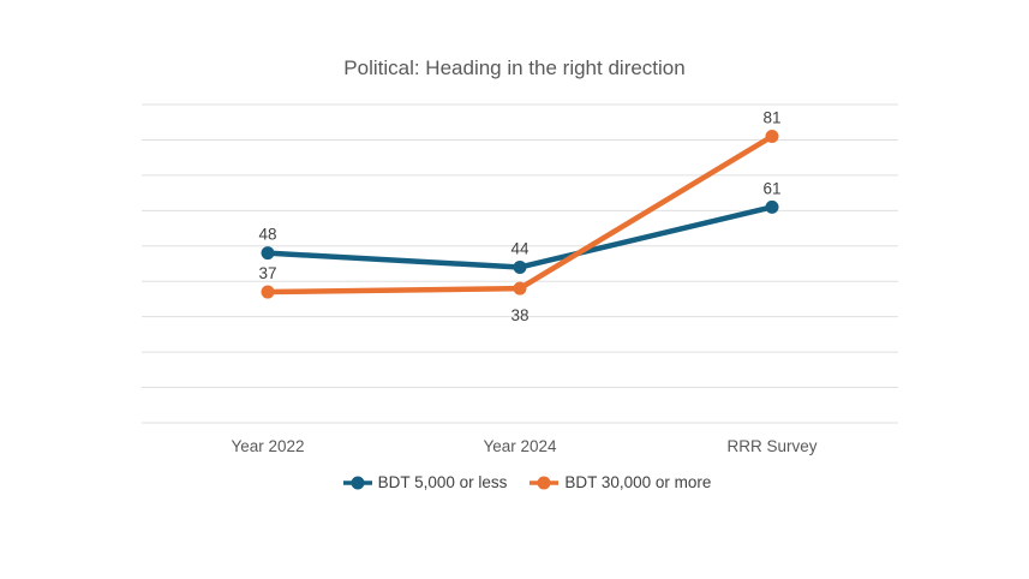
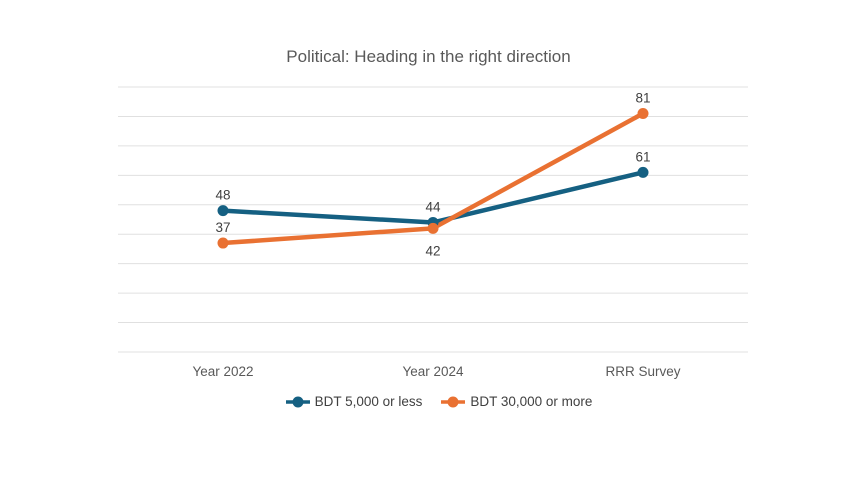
BDT 30,000 or more/Year 2024: 38 -> 42
